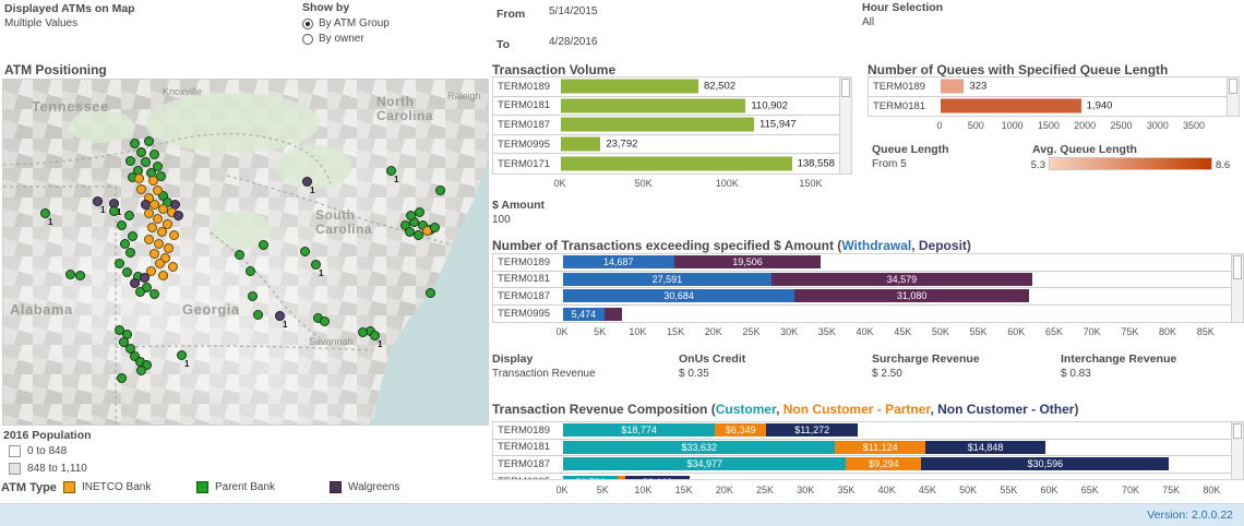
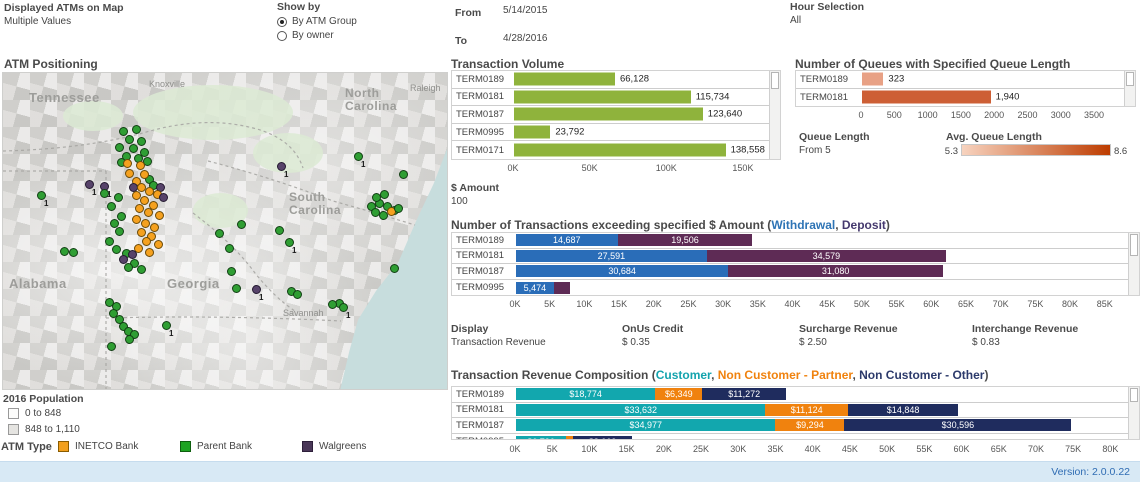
Transaction Volume/TERM0189: 82,502 -> 66,128
Transaction Volume/TERM0181: 110,902 -> 115,734
Transaction Volume/TERM0187: 115,947 -> 123,640
